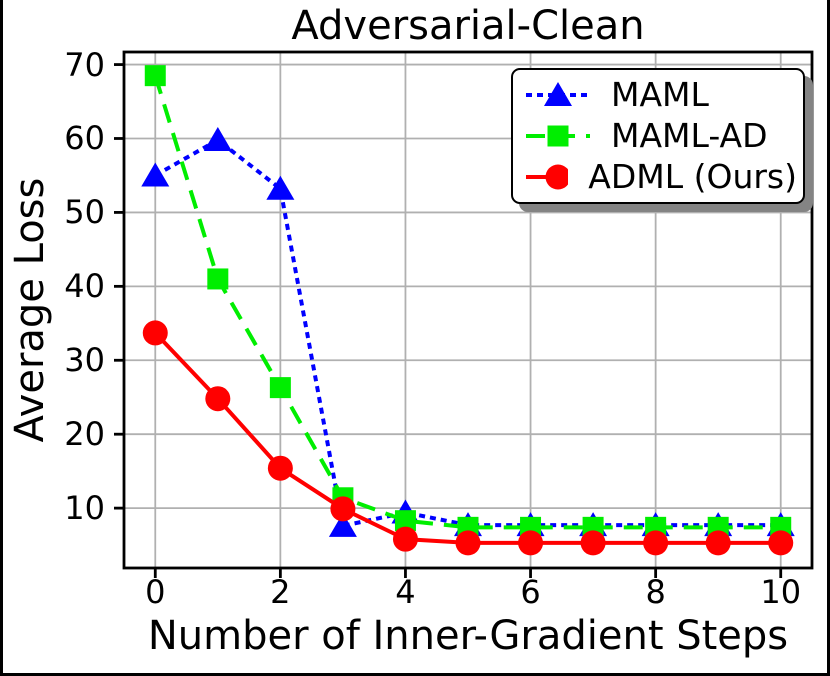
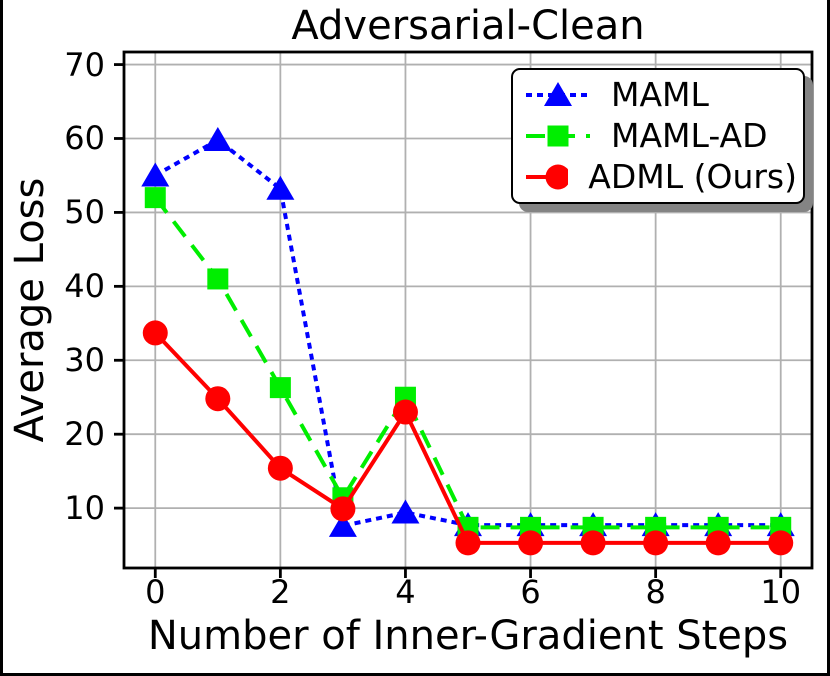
MAML-AD/0: 68 -> 52
MAML-AD/4: 8 -> 25
ADML (Ours)/4: 6 -> 23
